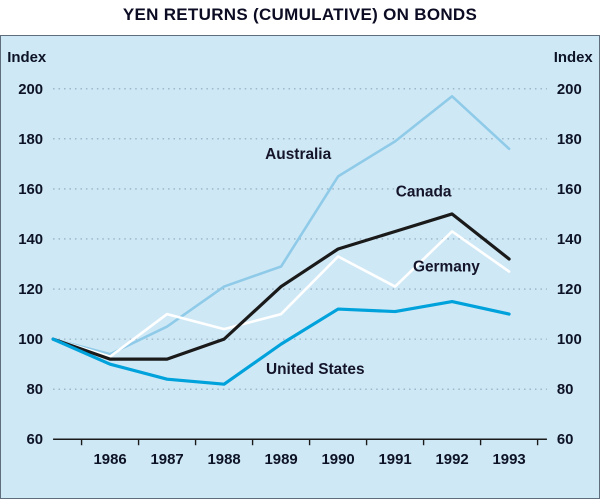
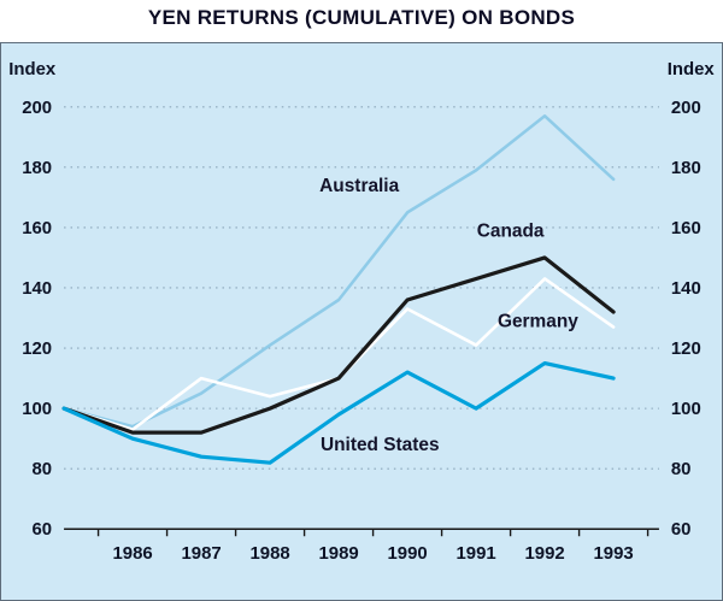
Australia/1989: 129 -> 136
Canada/1989: 121 -> 110
United States/1991: 111 -> 100
